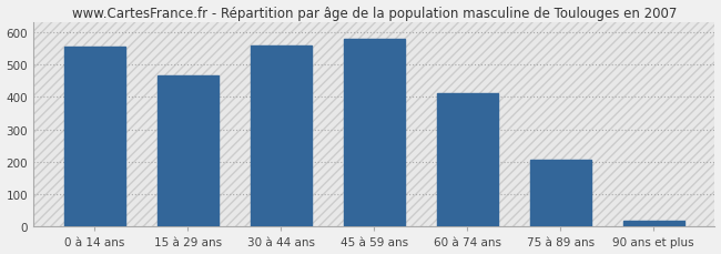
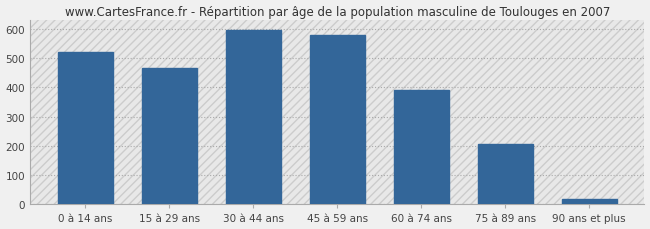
0 à 14 ans: 555 -> 520
30 à 44 ans: 557 -> 595
60 à 74 ans: 412 -> 390
